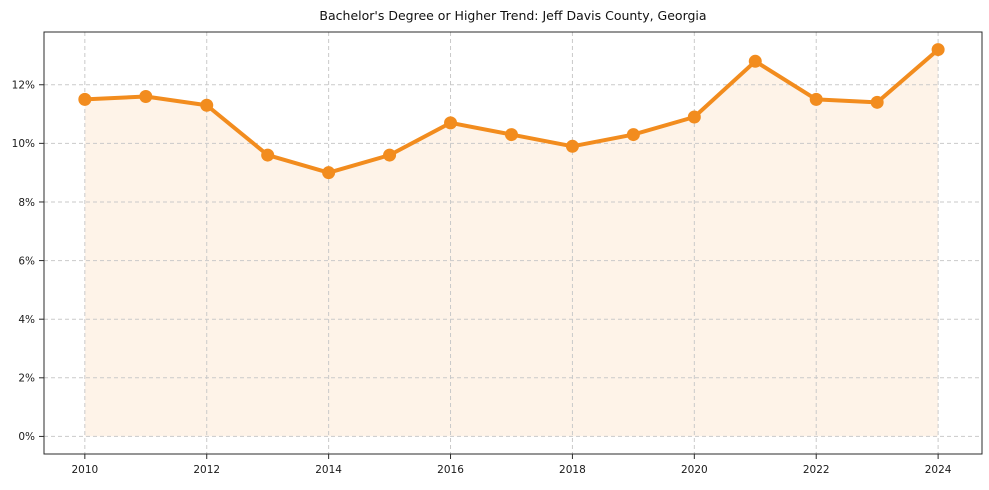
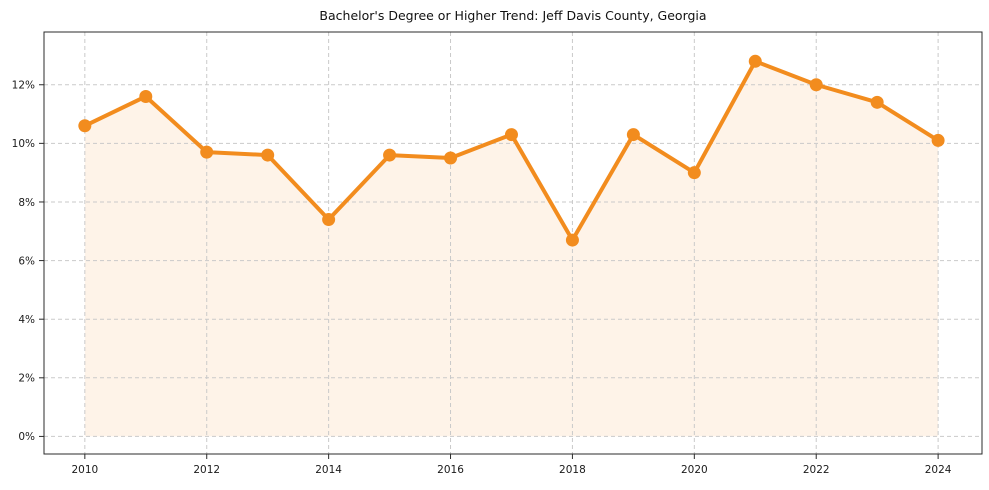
2010: 11.5% -> 10.6%
2012: 11.3% -> 9.7%
2014: 9.0% -> 7.4%
2016: 10.7% -> 9.5%
2018: 9.9% -> 6.7%
2020: 10.9% -> 9.0%
2022: 11.5% -> 12.0%
2024: 13.2% -> 10.1%
